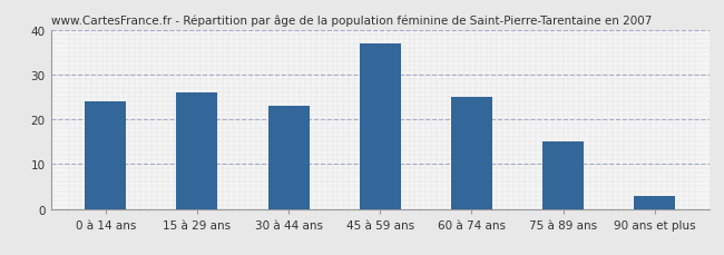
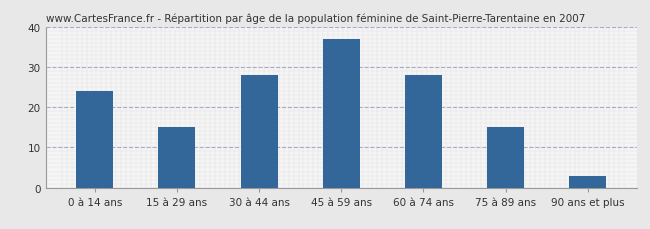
15 à 29 ans: 26 -> 15
30 à 44 ans: 23 -> 28
60 à 74 ans: 25 -> 28
